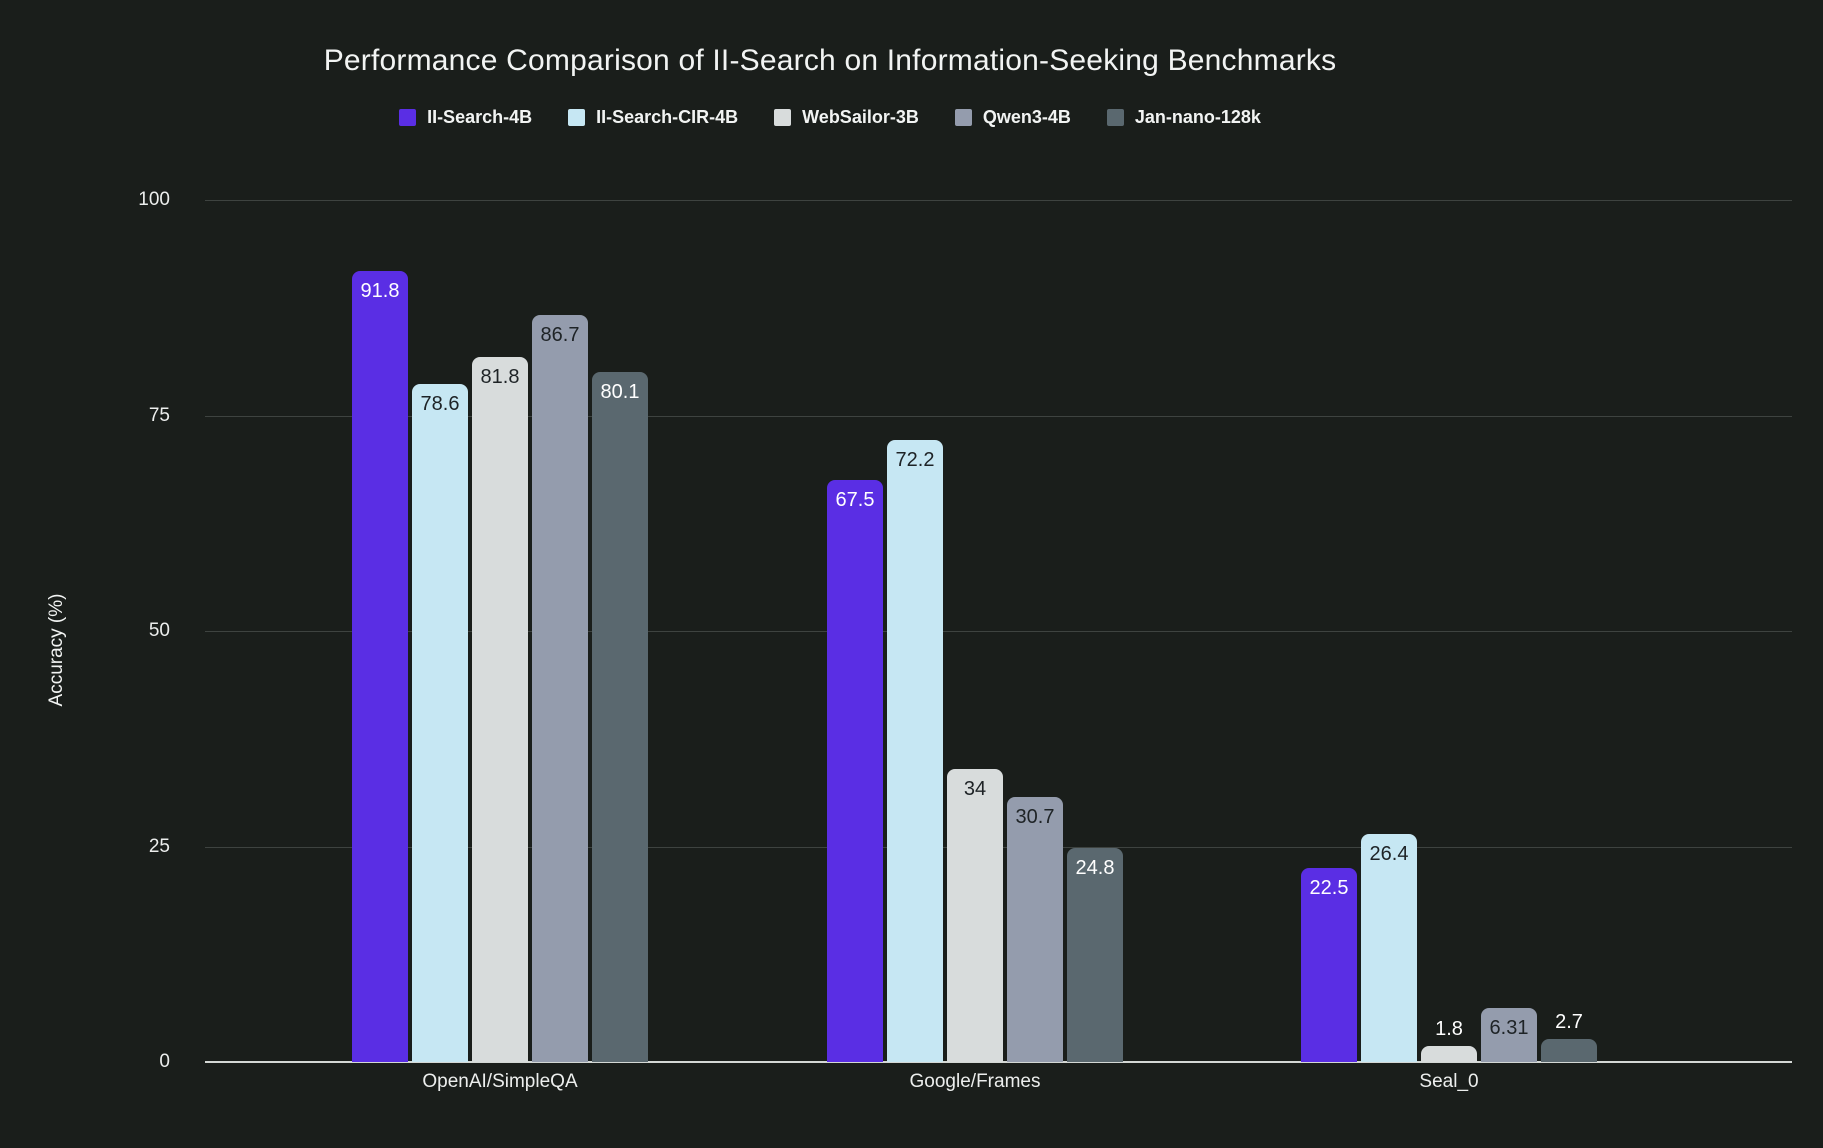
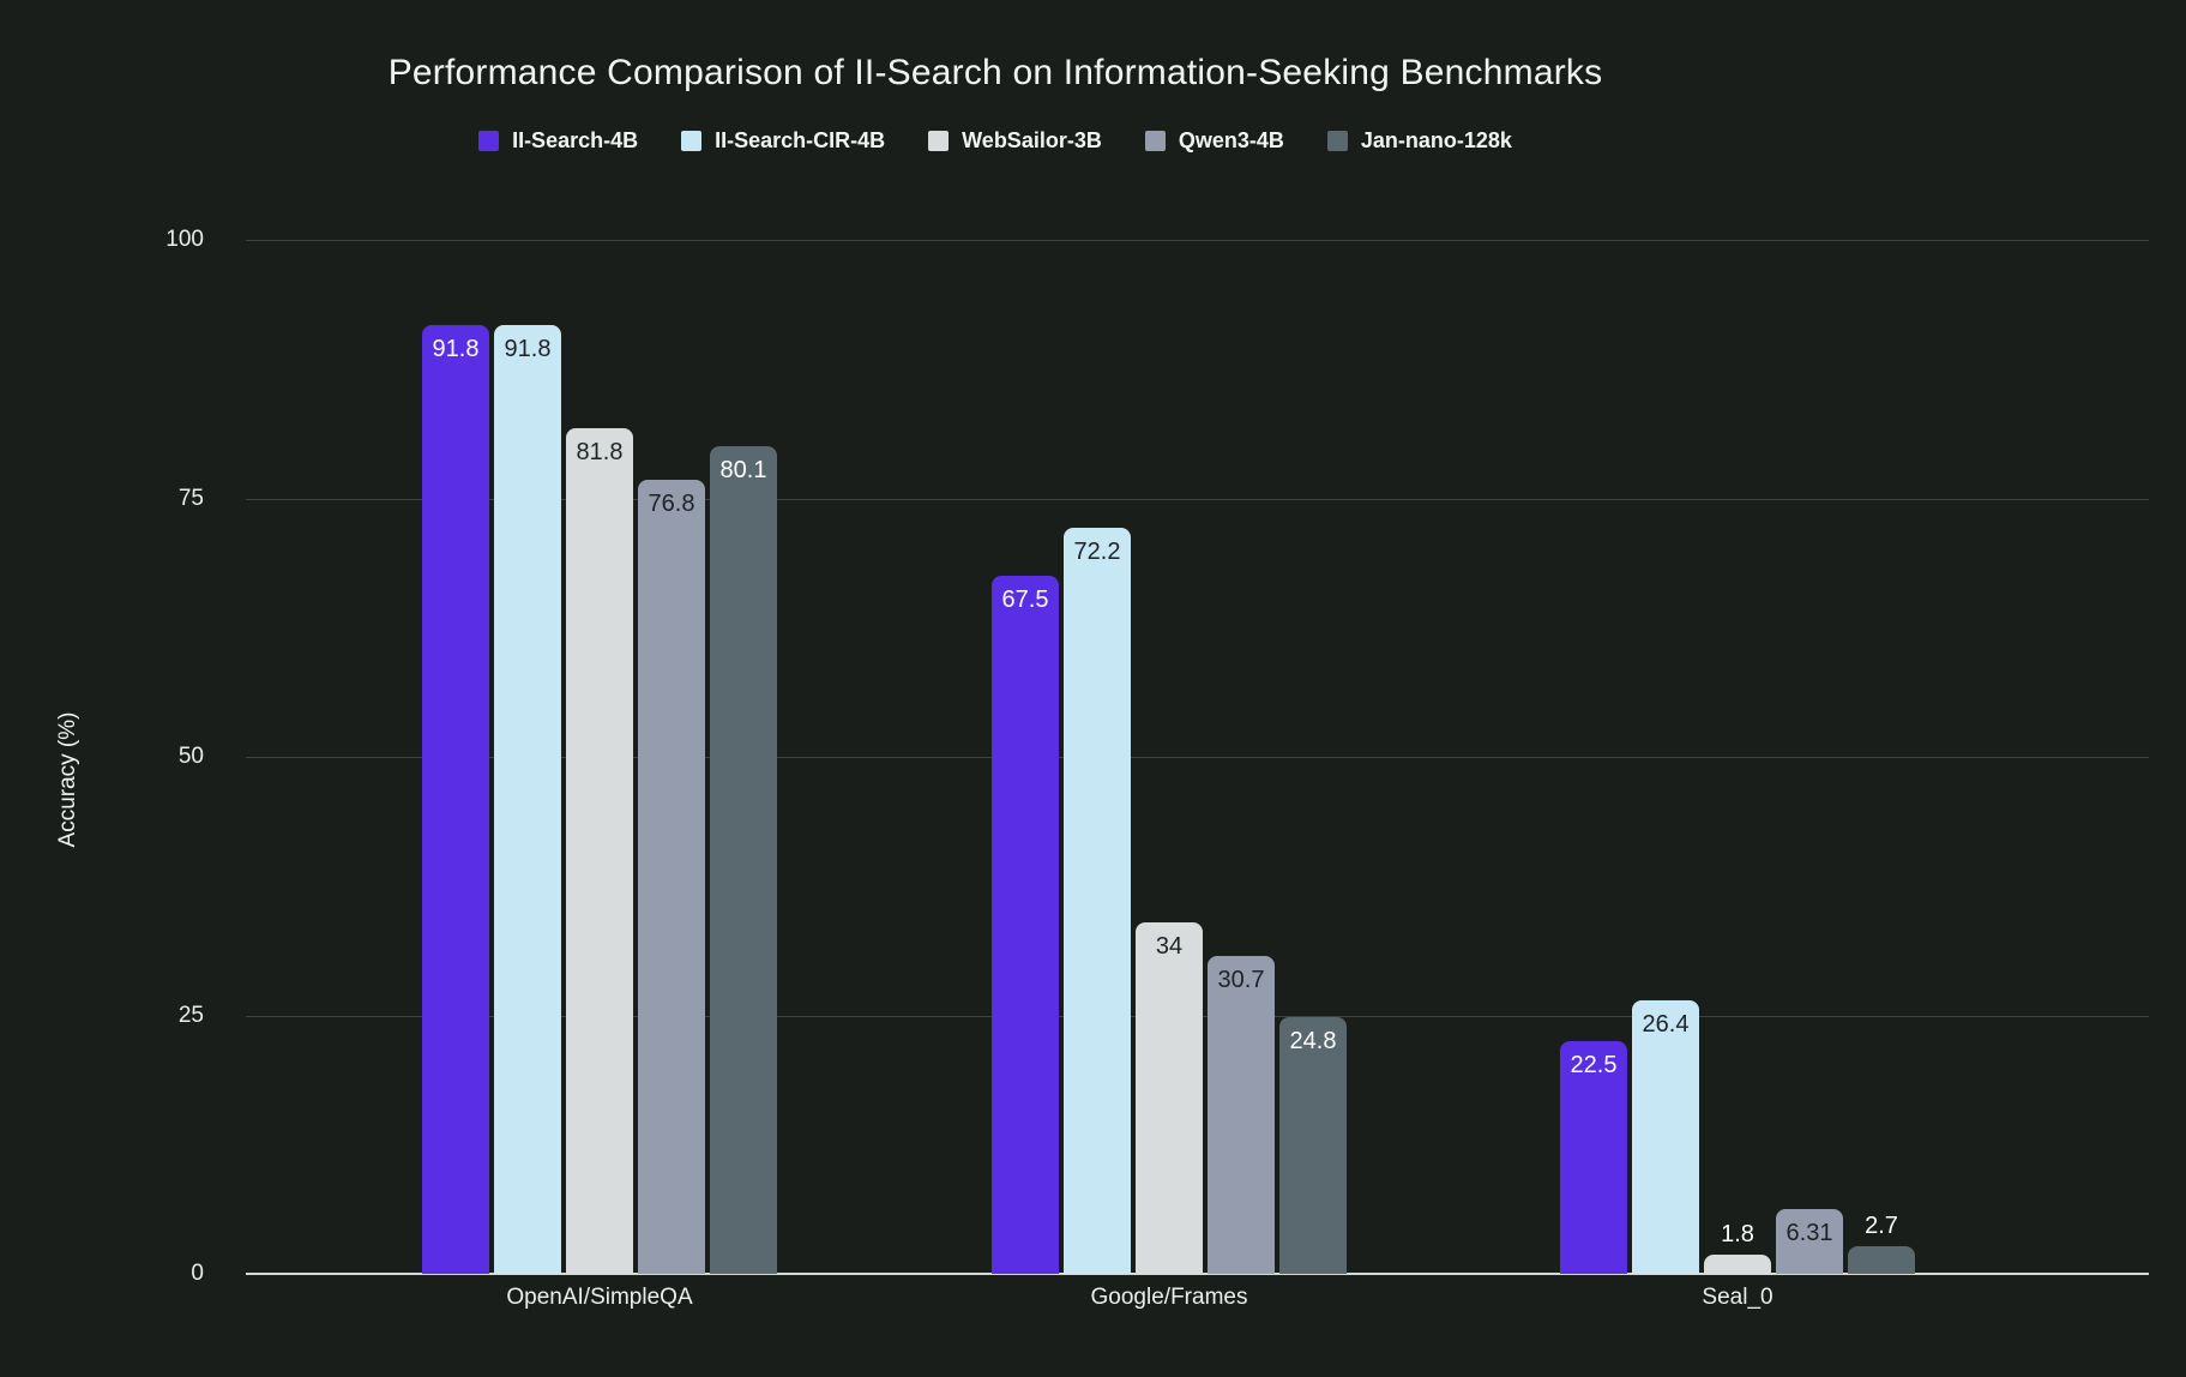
II-Search-CIR-4B/OpenAI/SimpleQA: 78.6 -> 91.8
Qwen3-4B/OpenAI/SimpleQA: 86.7 -> 76.8
